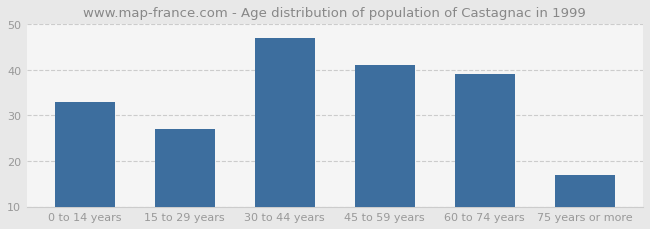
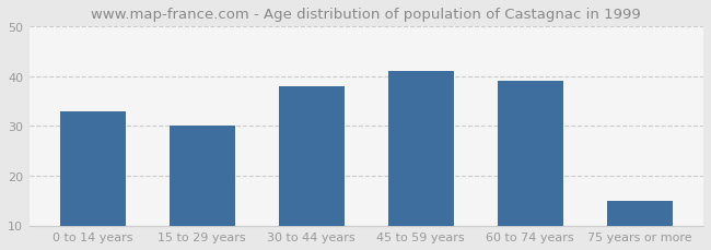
15 to 29 years: 27 -> 30
30 to 44 years: 47 -> 38
75 years or more: 17 -> 15
